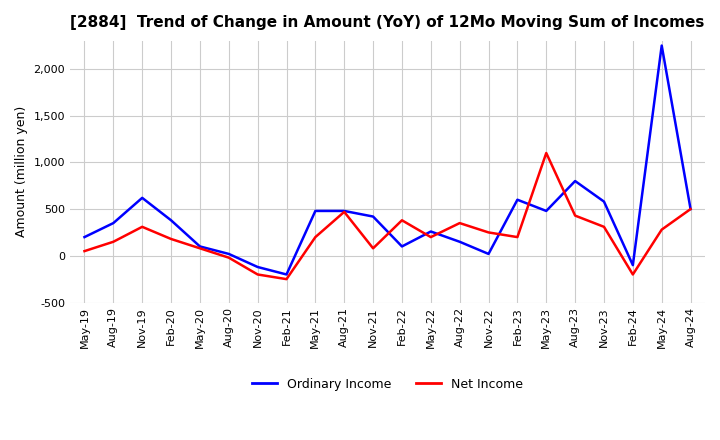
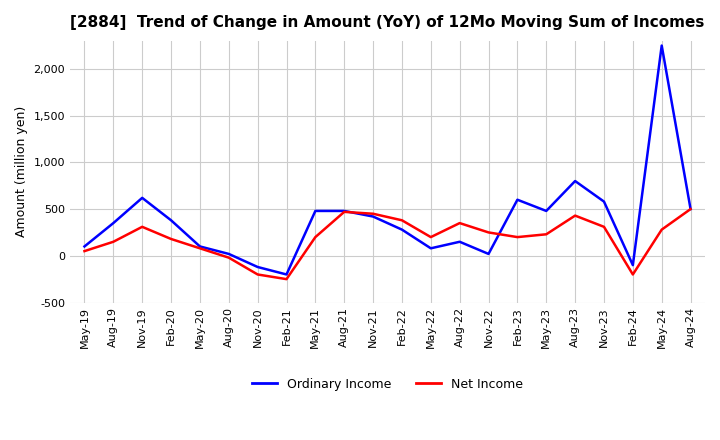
Ordinary Income/May-19: 200 -> 100
Net Income/Nov-21: 80 -> 450
Ordinary Income/Feb-22: 100 -> 280
Ordinary Income/May-22: 260 -> 80
Net Income/May-23: 1,100 -> 230
